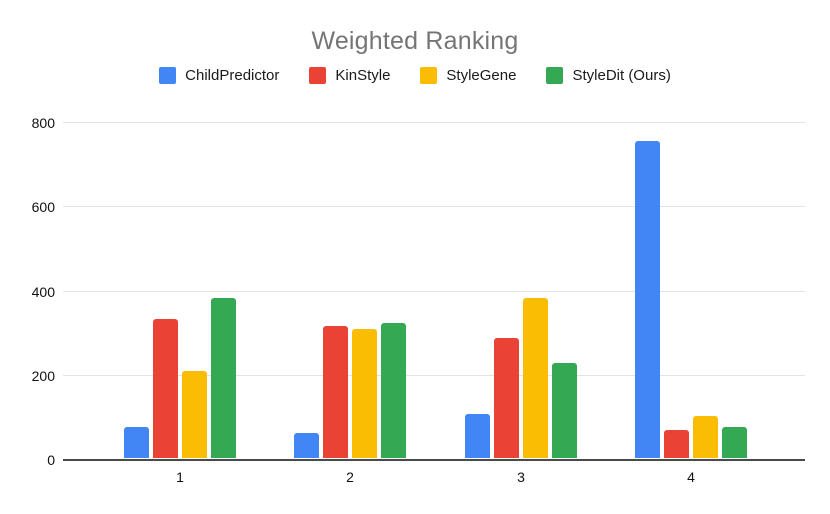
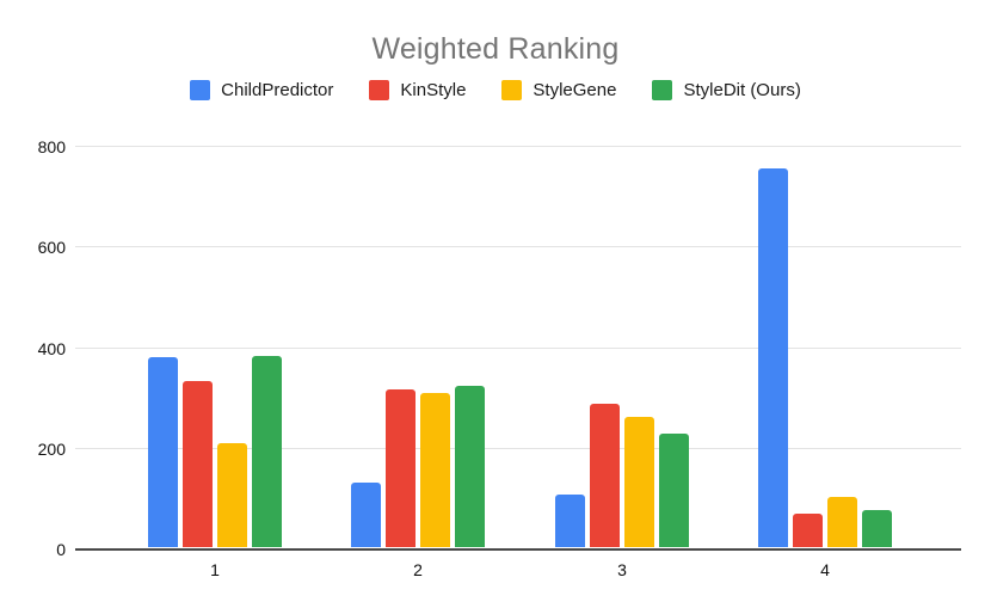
ChildPredictor/1: 80 -> 380
ChildPredictor/2: 60 -> 130
StyleGene/3: 380 -> 260
